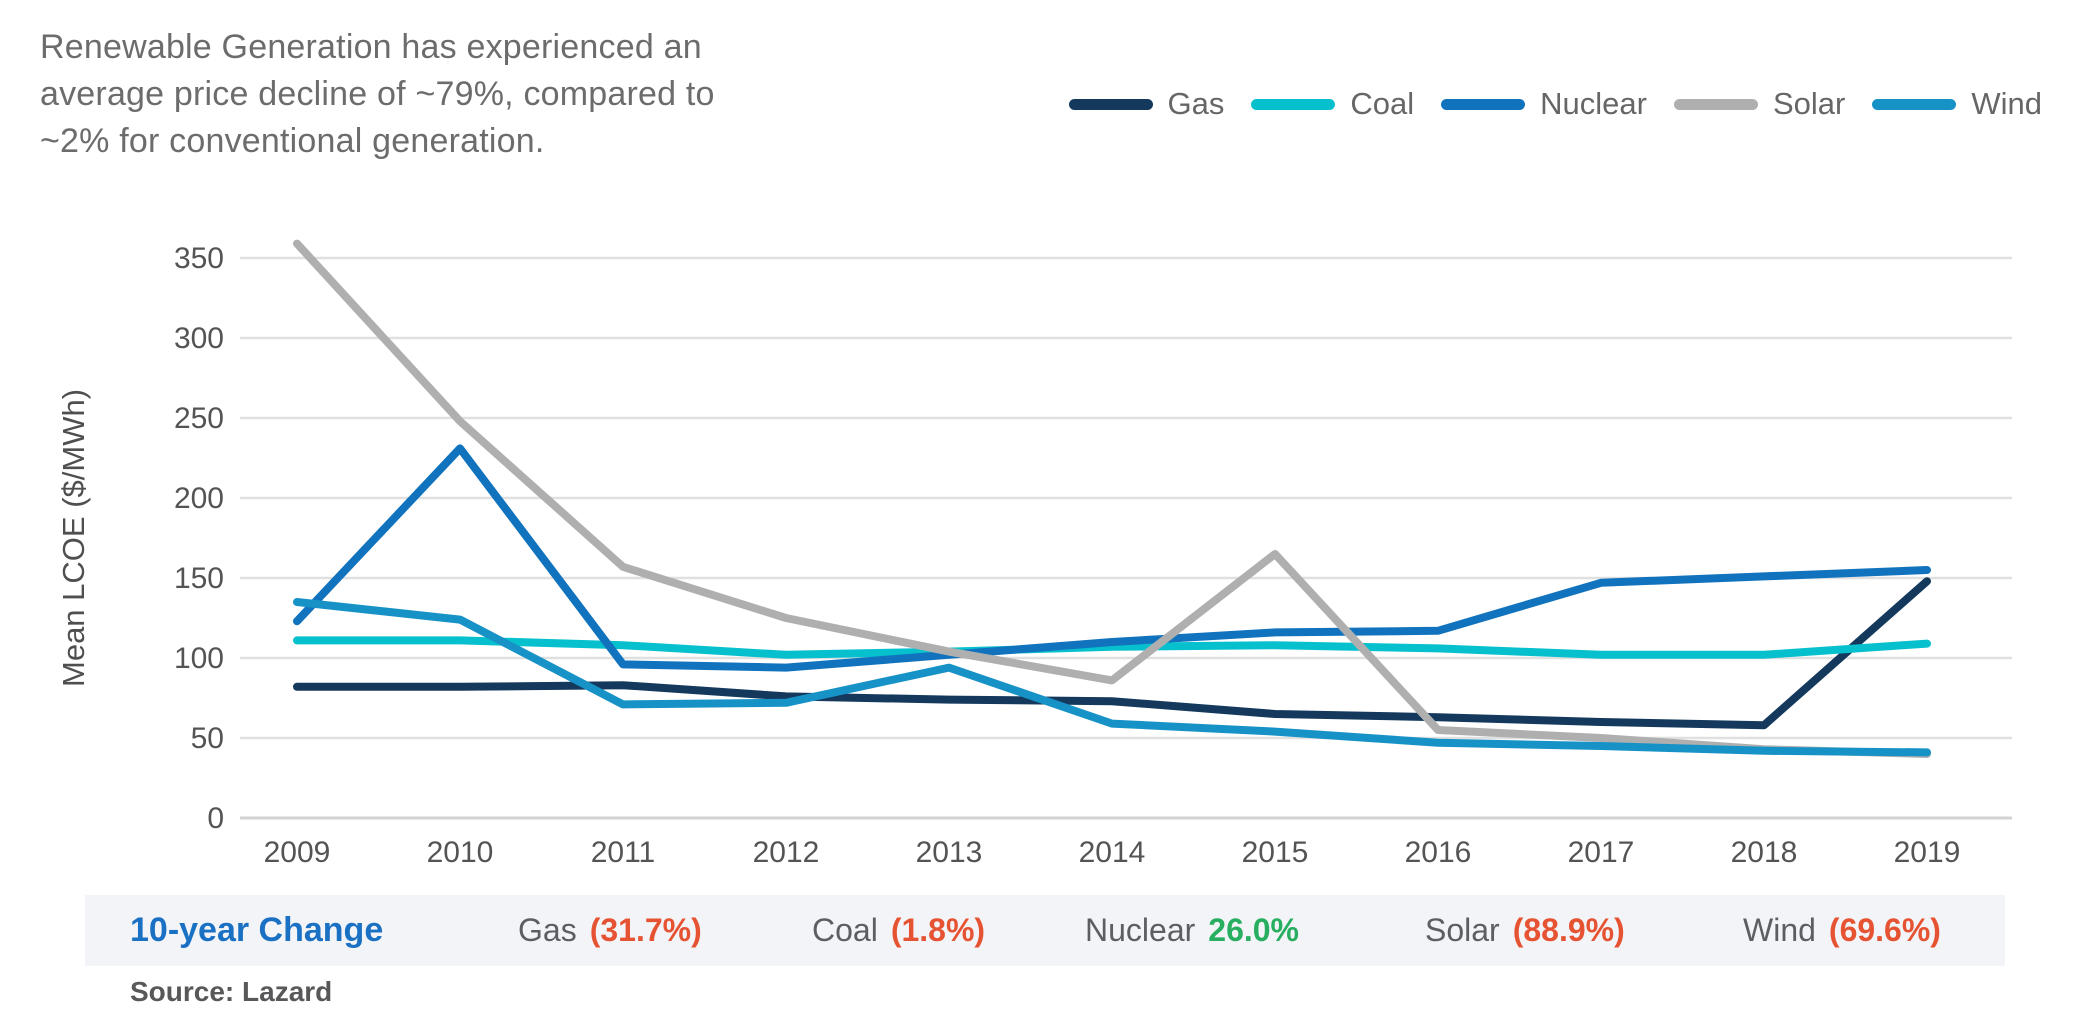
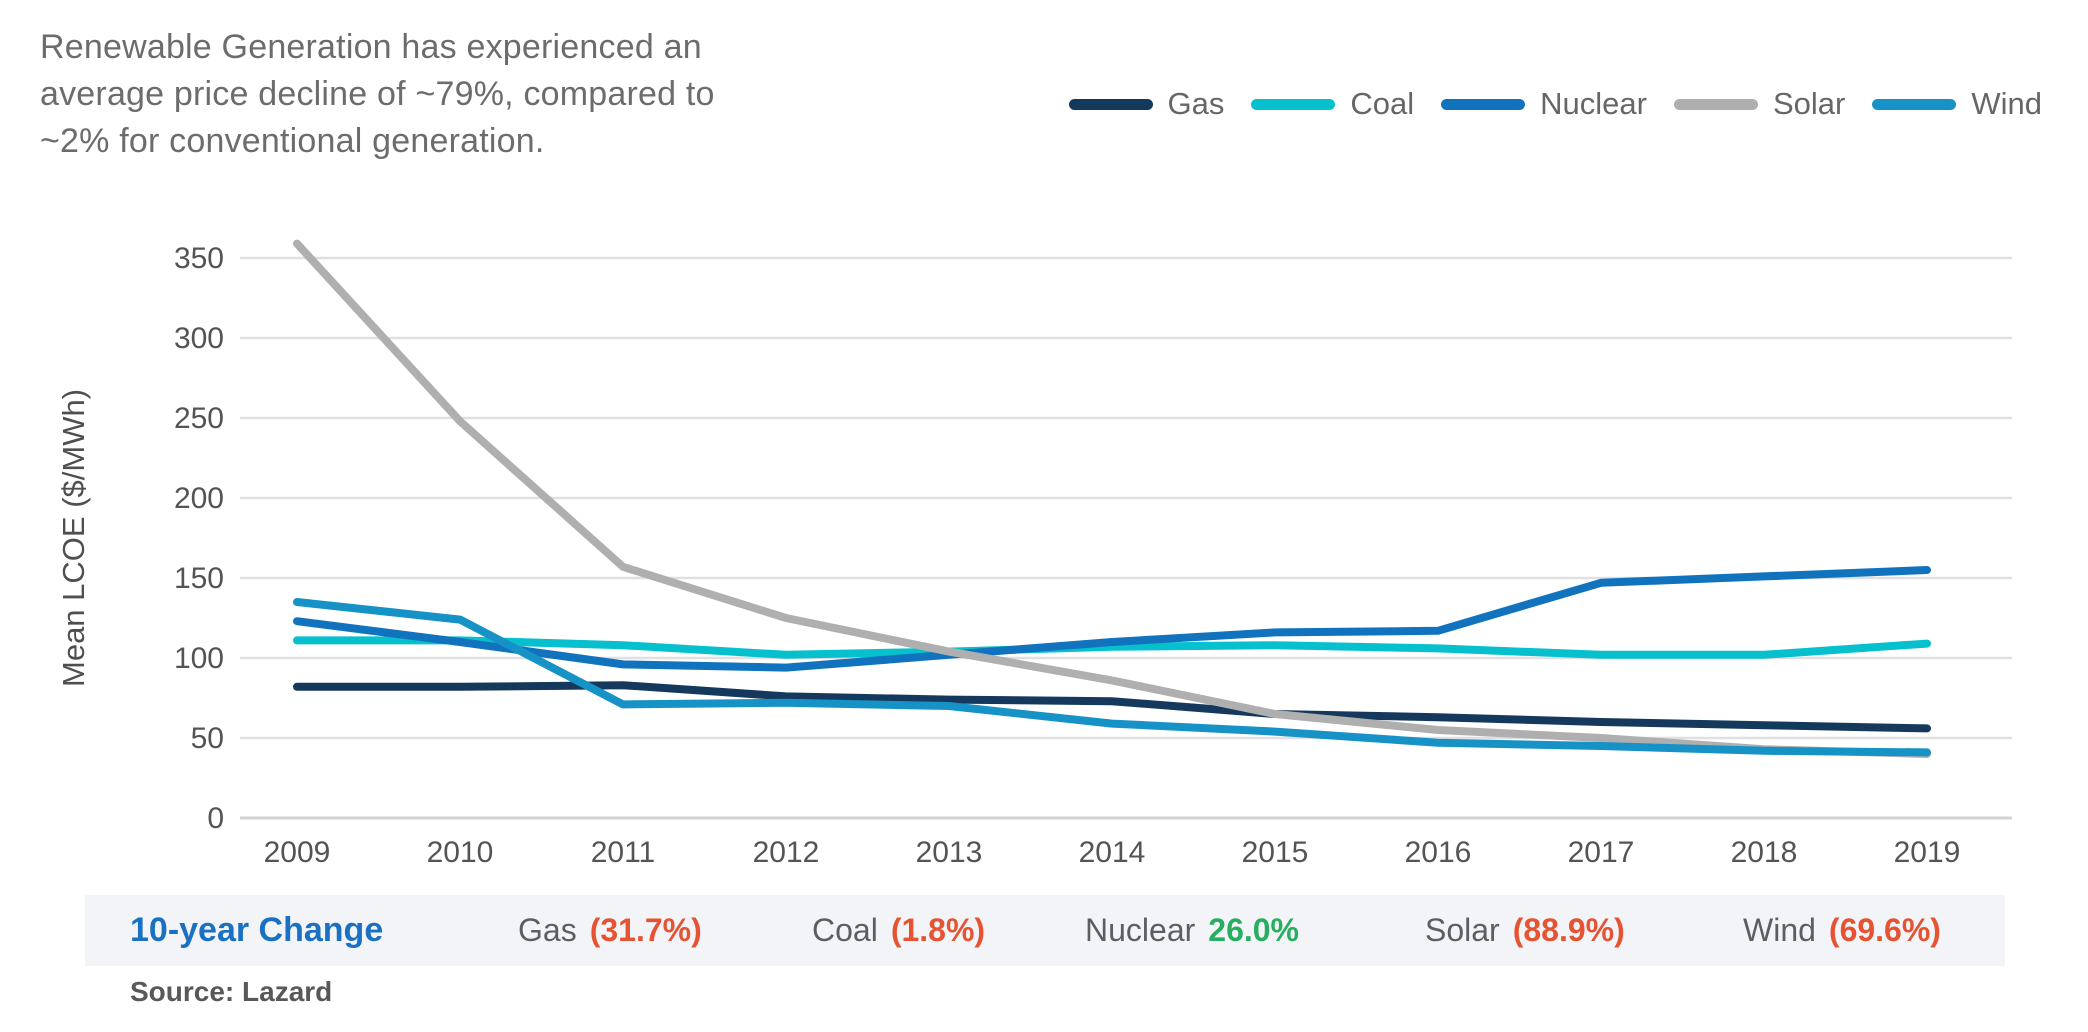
Nuclear/2010: 231 -> 110
Wind/2013: 94 -> 70
Solar/2015: 165 -> 65
Gas/2019: 148 -> 56
